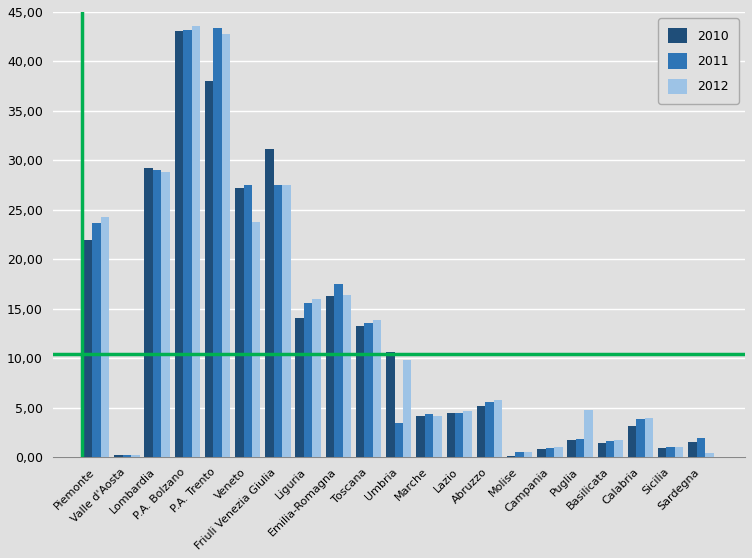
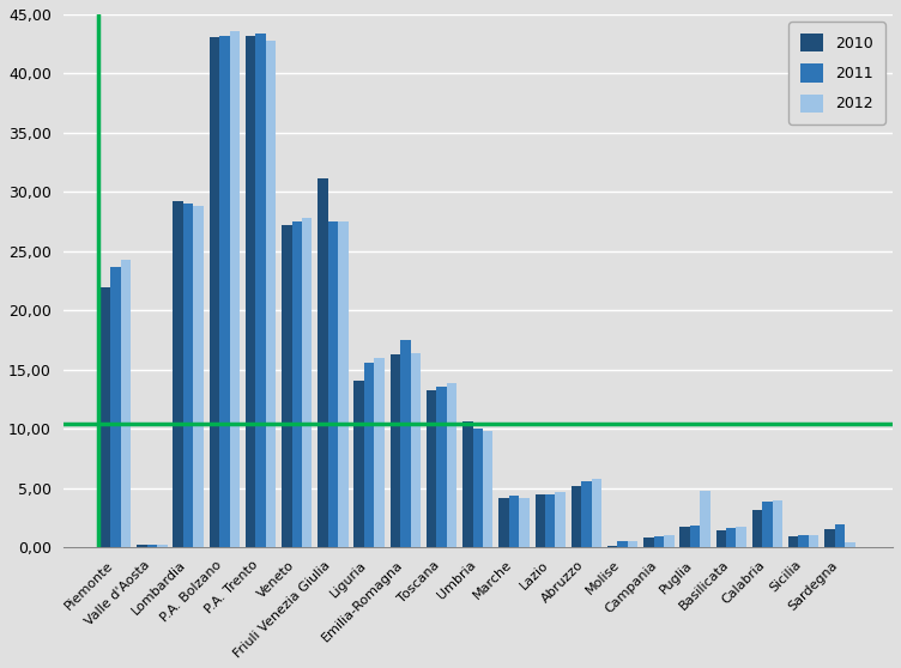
2010/P.A. Trento: 38,0 -> 43,2
2012/Veneto: 23,8 -> 27,8
2011/Umbria: 3,4 -> 10,0
